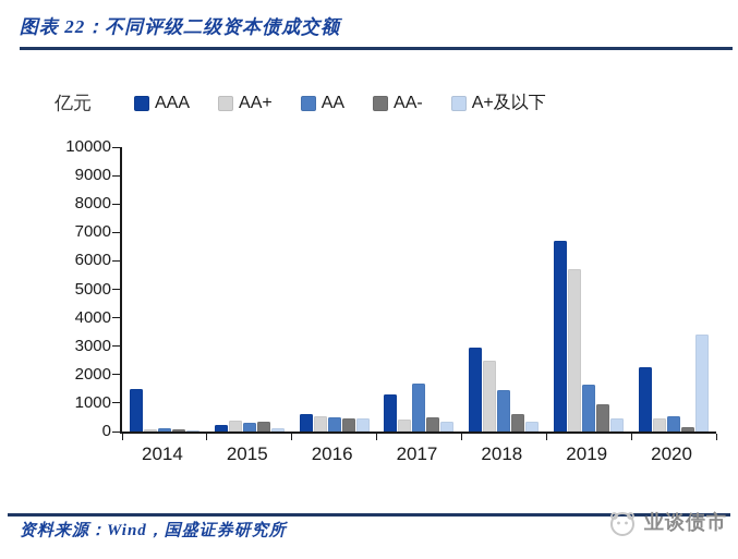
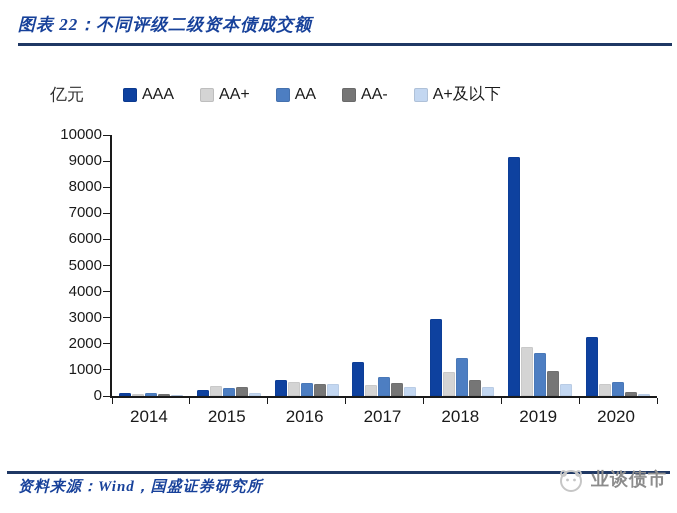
AAA/2014: 1500 -> 100
AA/2017: 1700 -> 700
AA+/2018: 2500 -> 900
AAA/2019: 6700 -> 9200
AA+/2019: 5700 -> 1900
A+及以下/2020: 3400 -> 100
